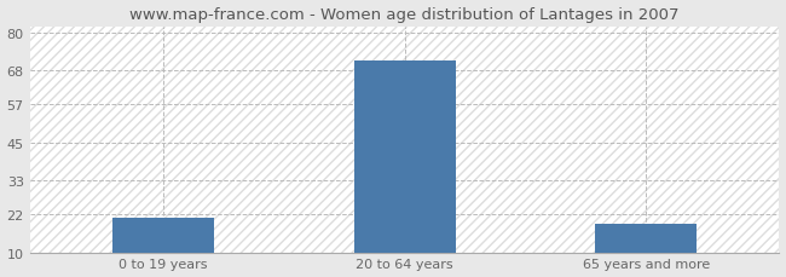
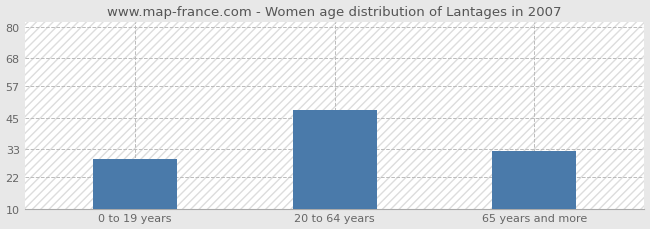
0 to 19 years: 21 -> 29
20 to 64 years: 71 -> 48
65 years and more: 19 -> 32
